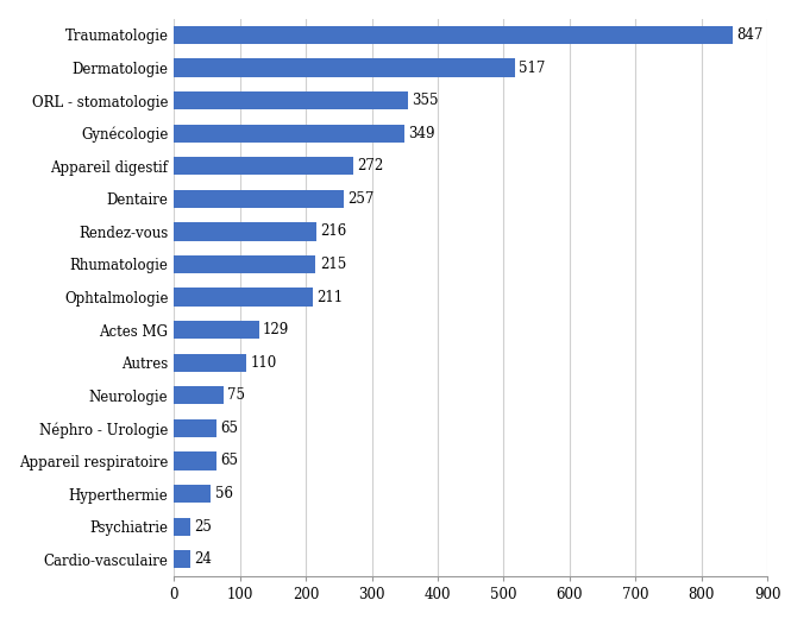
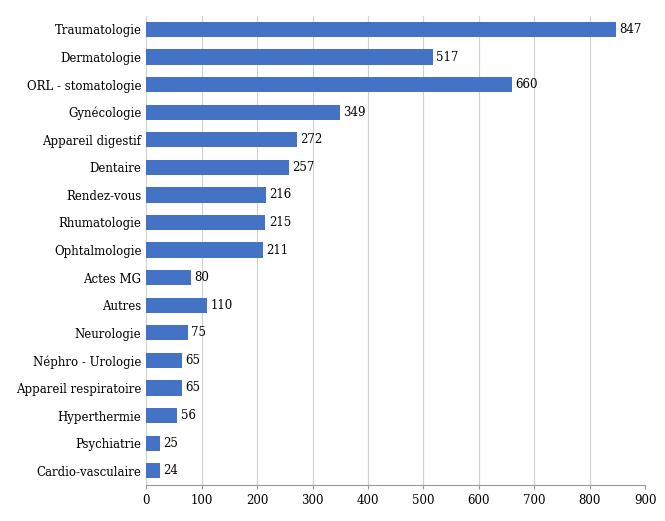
ORL - stomatologie: 355 -> 660
Actes MG: 129 -> 80
